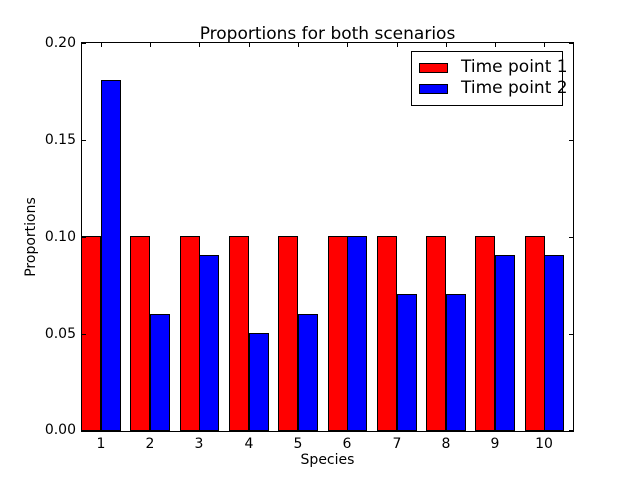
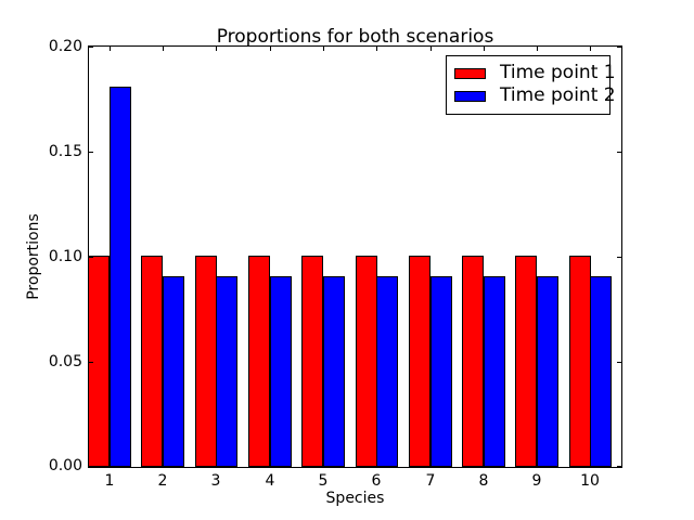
Time point 2/2: 0.06 -> 0.09
Time point 2/4: 0.05 -> 0.09
Time point 2/5: 0.06 -> 0.09
Time point 2/6: 0.10 -> 0.09
Time point 2/7: 0.07 -> 0.09
Time point 2/8: 0.07 -> 0.09
